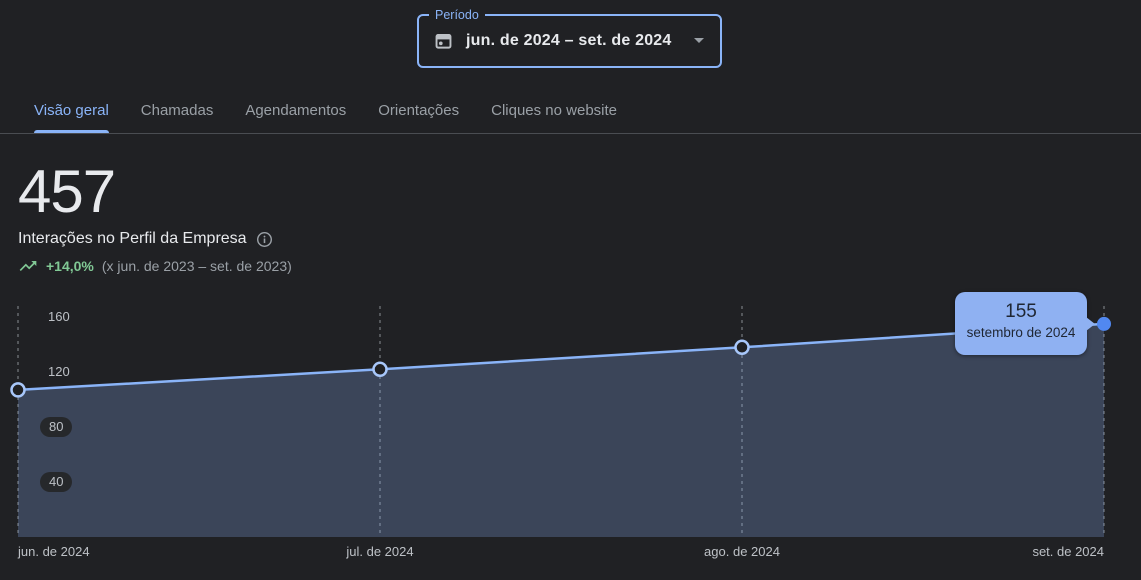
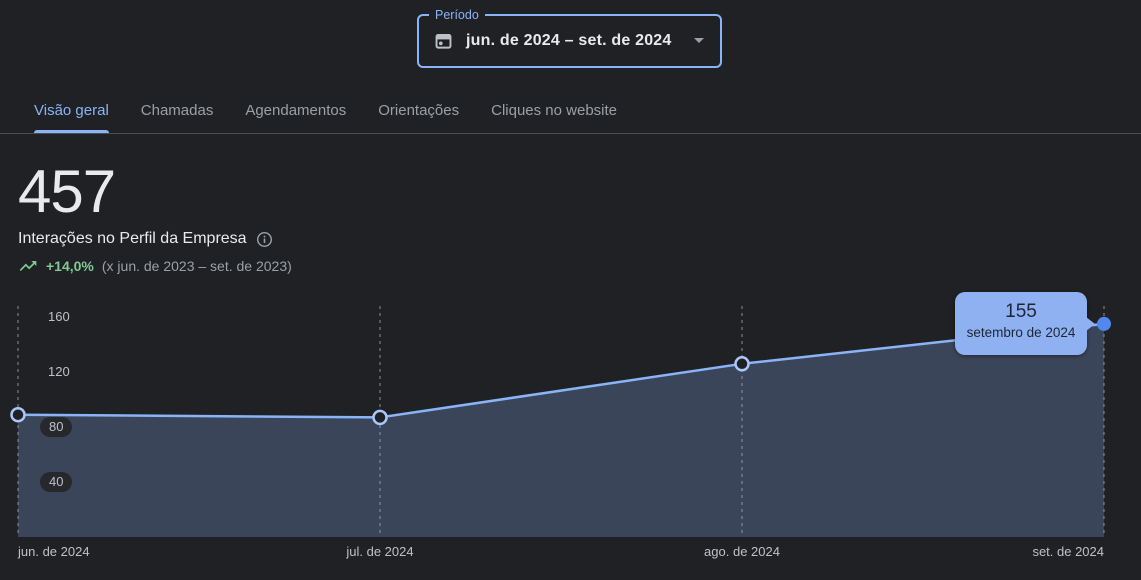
jun. de 2024: 107 -> 89
jul. de 2024: 122 -> 87
ago. de 2024: 138 -> 126
